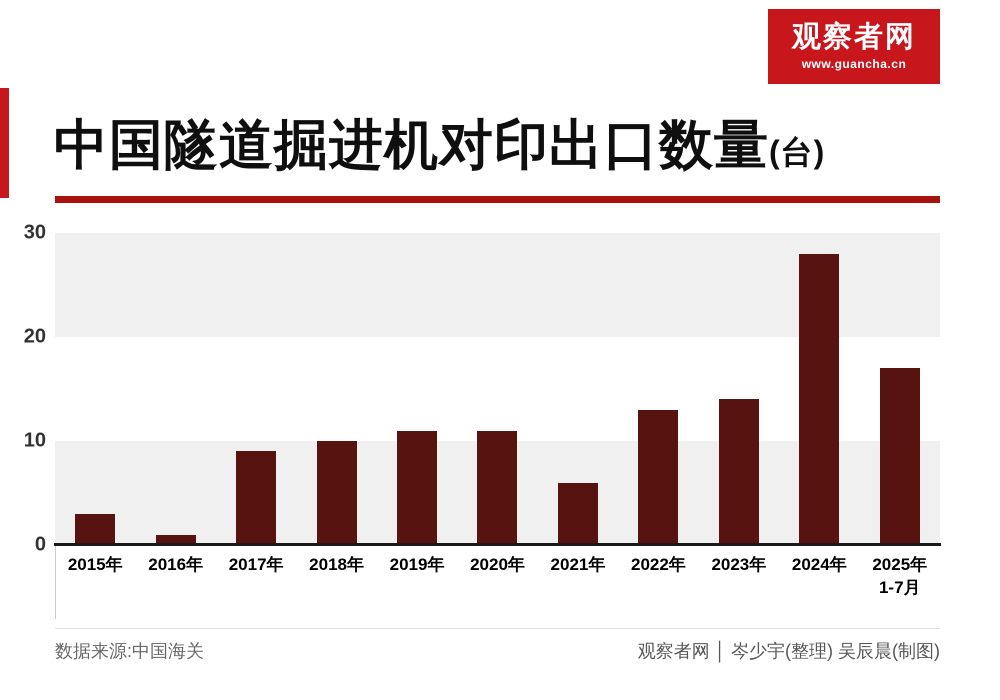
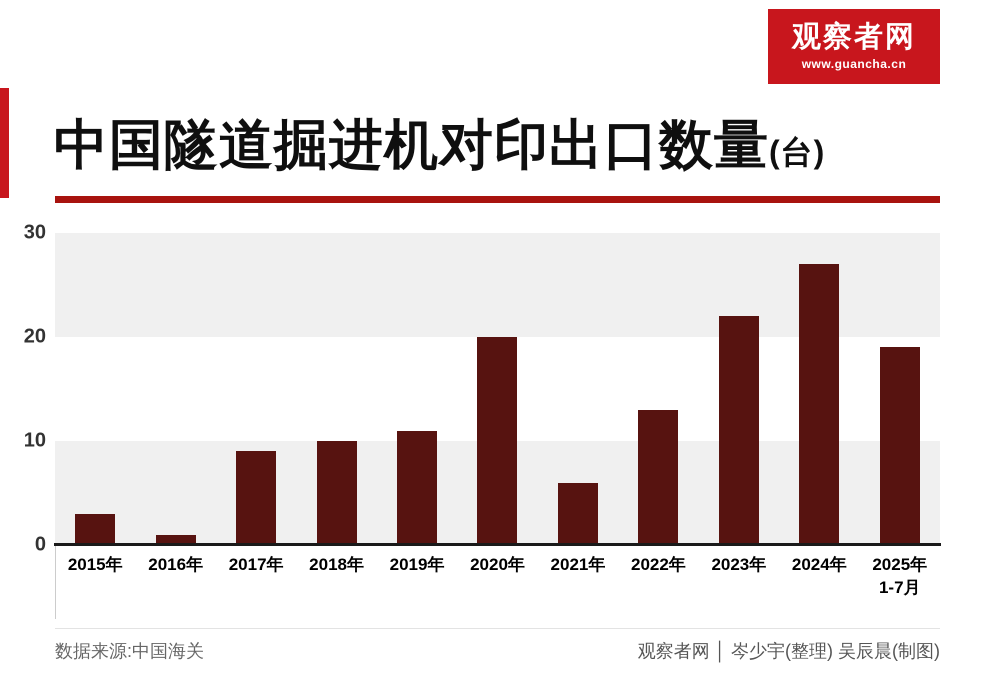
2020年: 11 -> 20
2023年: 14 -> 22
2024年: 28 -> 27
2025年 1-7月: 17 -> 19
